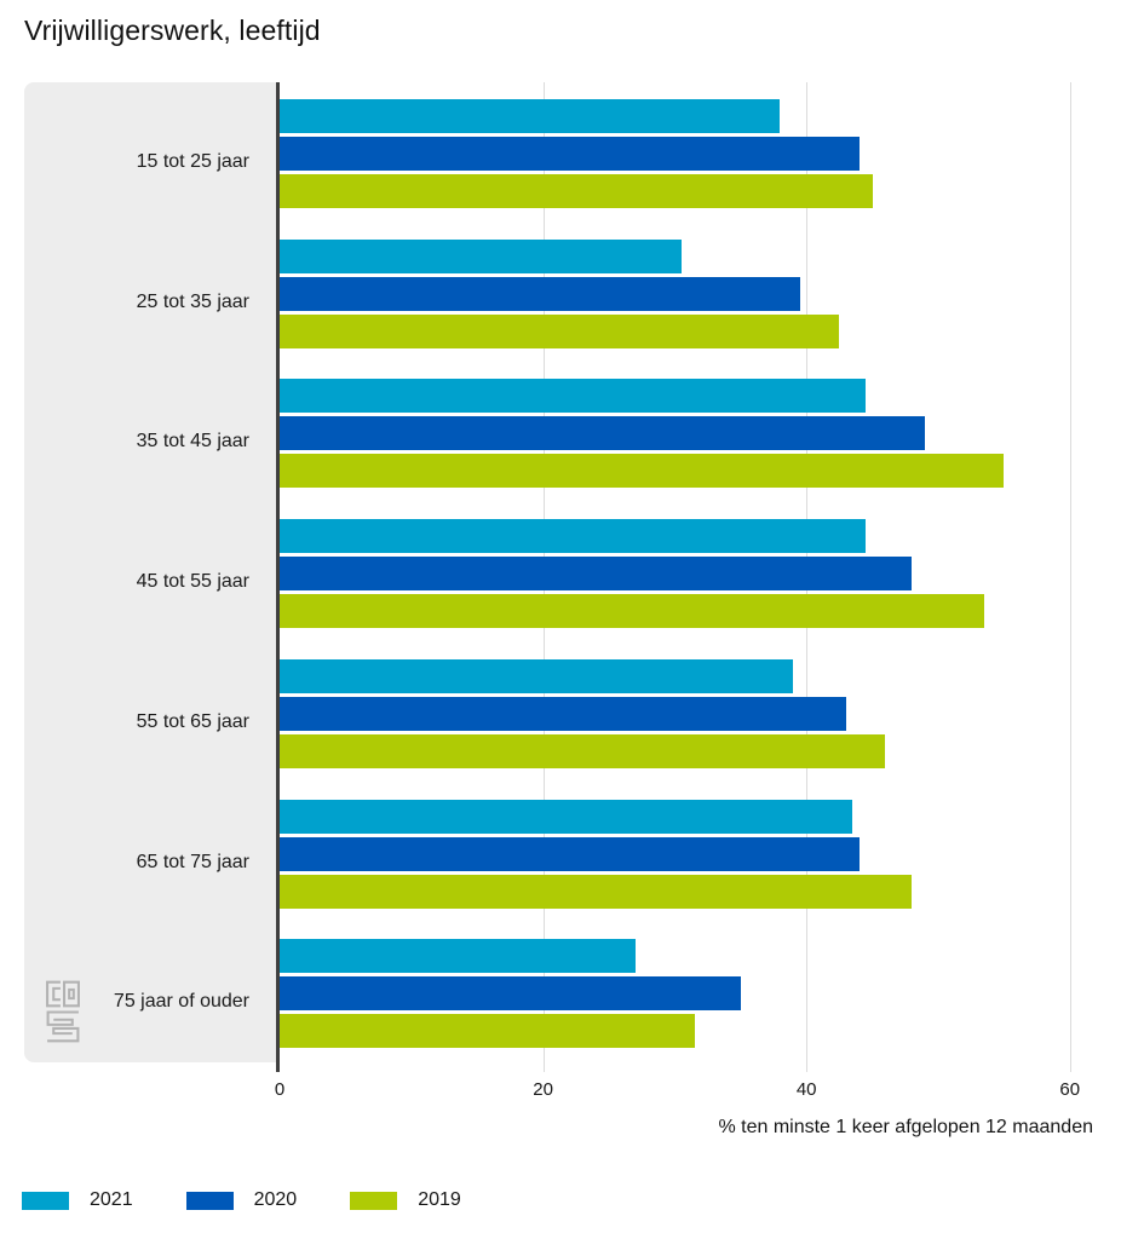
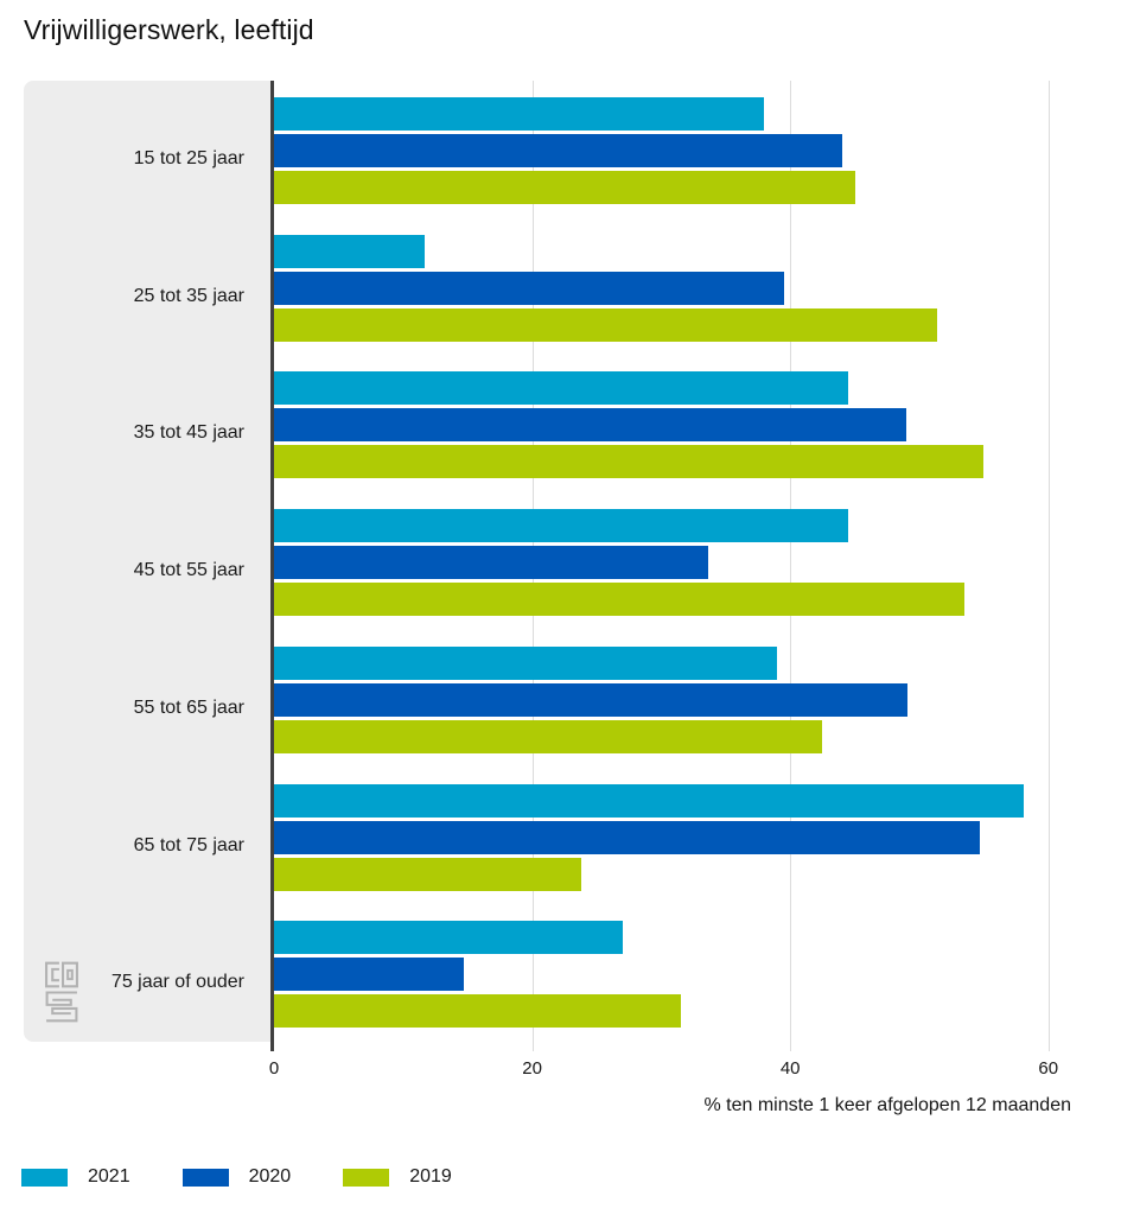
2021/25 tot 35 jaar: 30.5 -> 11.7
2019/25 tot 35 jaar: 42.5 -> 51.4
2020/45 tot 55 jaar: 48.0 -> 33.6
2020/55 tot 65 jaar: 43.0 -> 49.1
2019/55 tot 65 jaar: 46.0 -> 42.5
2021/65 tot 75 jaar: 43.5 -> 58.1
2020/65 tot 75 jaar: 44.0 -> 54.7
2019/65 tot 75 jaar: 48.0 -> 23.8
2020/75 jaar of ouder: 35.0 -> 14.7
